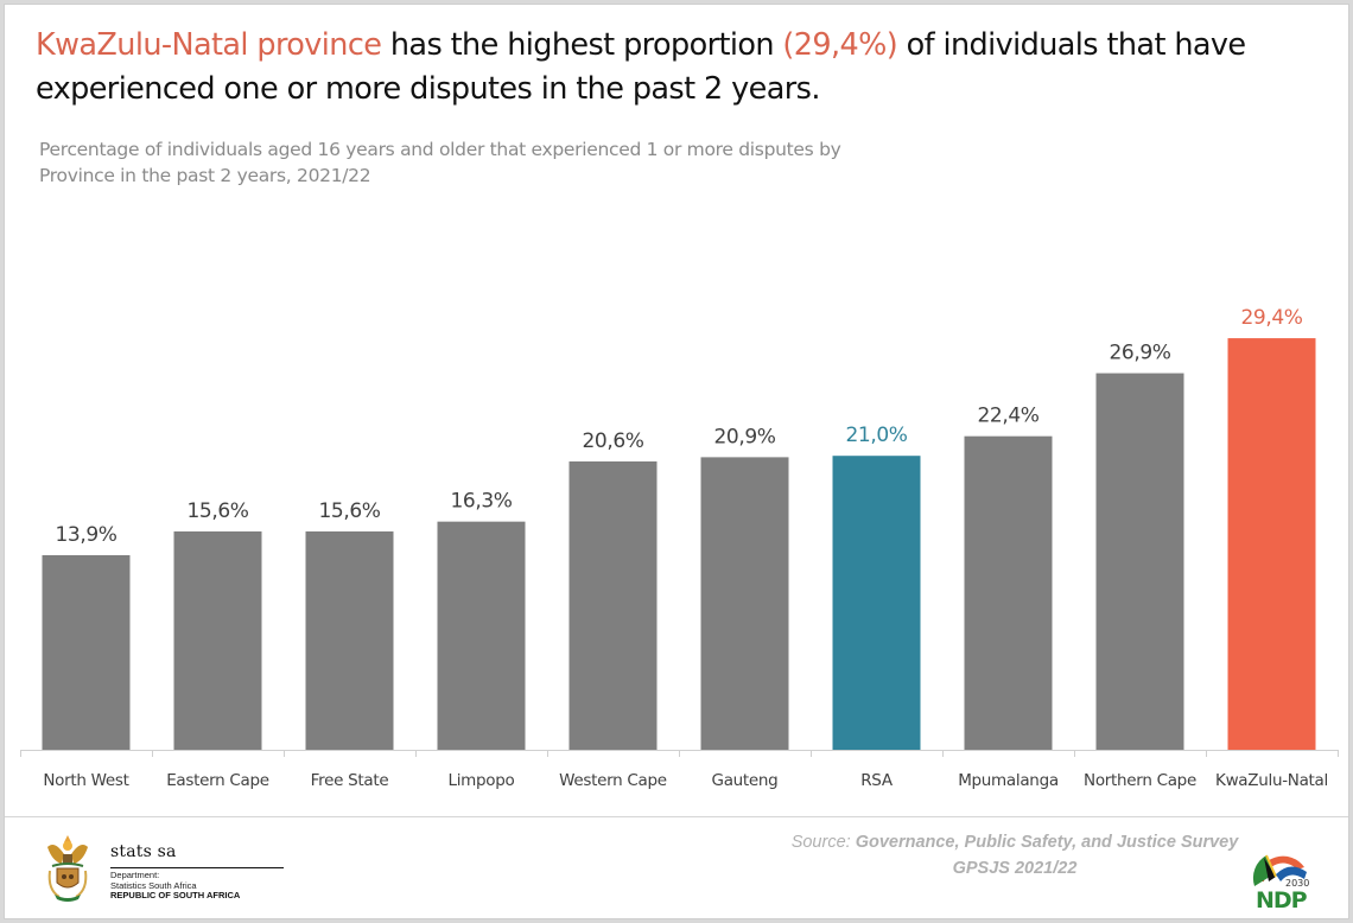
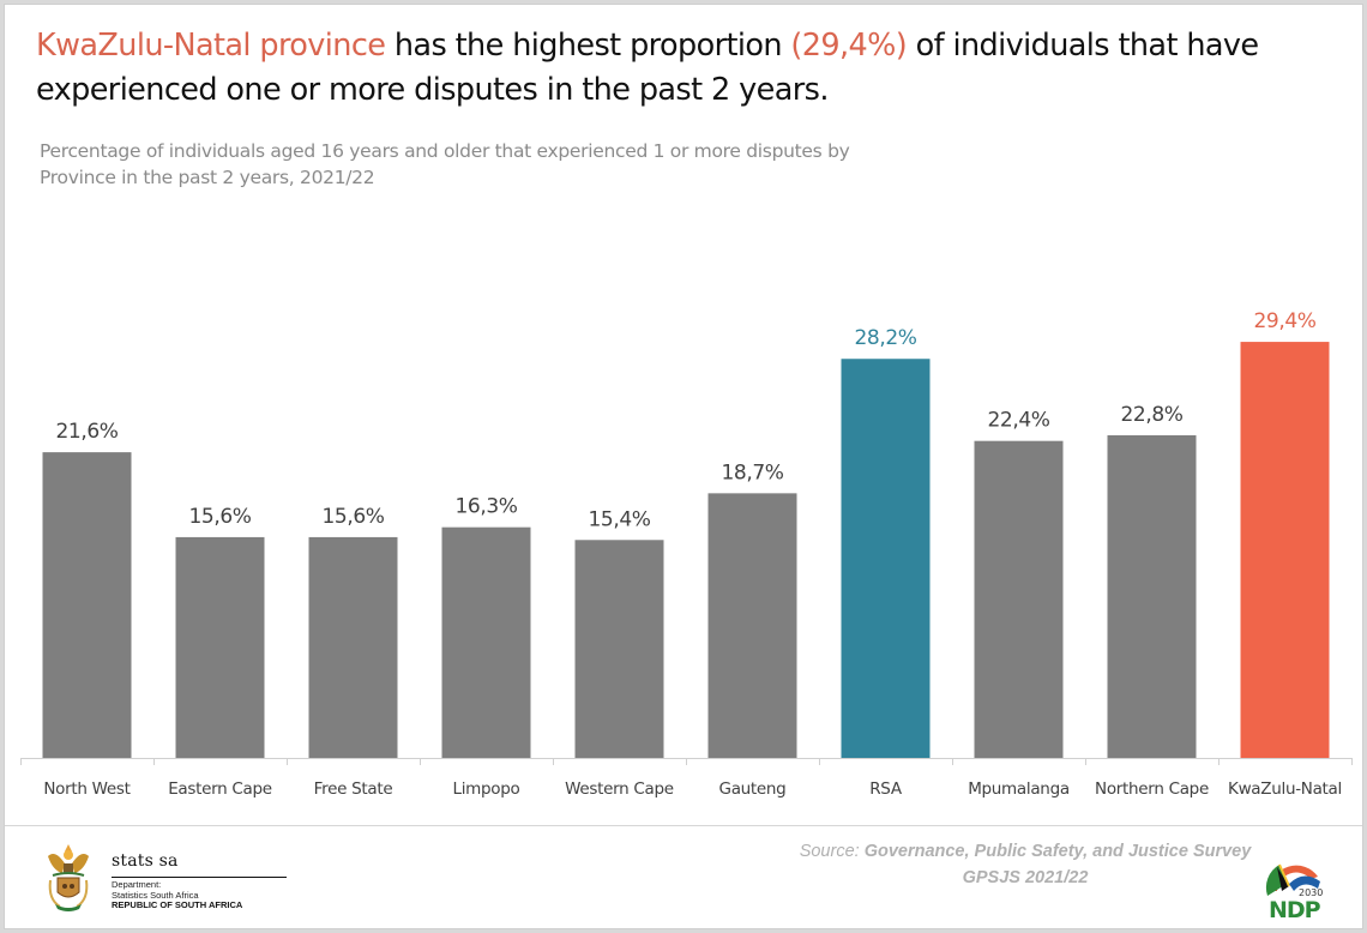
North West: 13,9% -> 21,6%
Western Cape: 20,6% -> 15,4%
Gauteng: 20,9% -> 18,7%
RSA: 21,0% -> 28,2%
Northern Cape: 26,9% -> 22,8%
